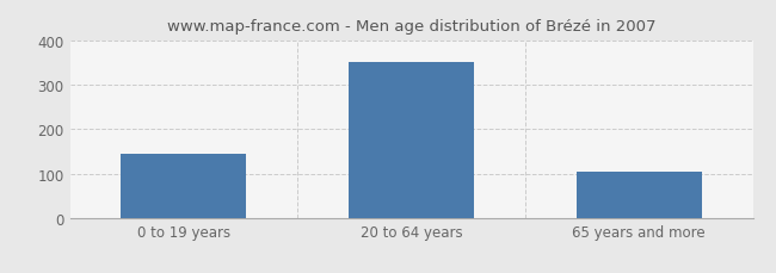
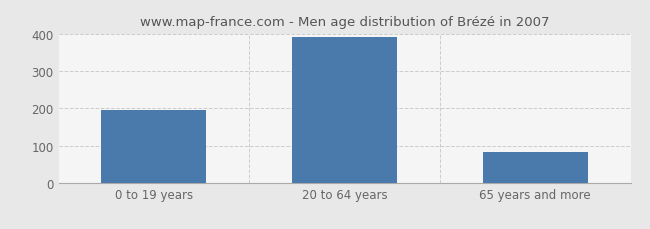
0 to 19 years: 145 -> 196
20 to 64 years: 350 -> 390
65 years and more: 105 -> 83
